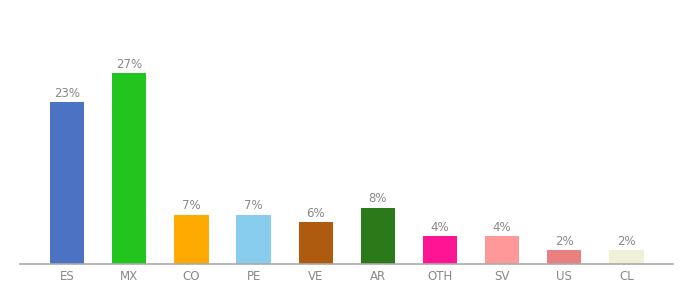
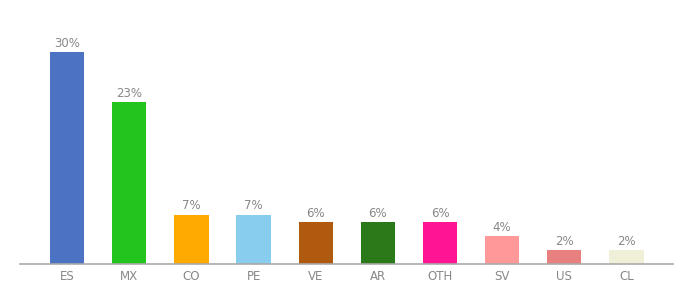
ES: 23% -> 30%
MX: 27% -> 23%
AR: 8% -> 6%
OTH: 4% -> 6%
